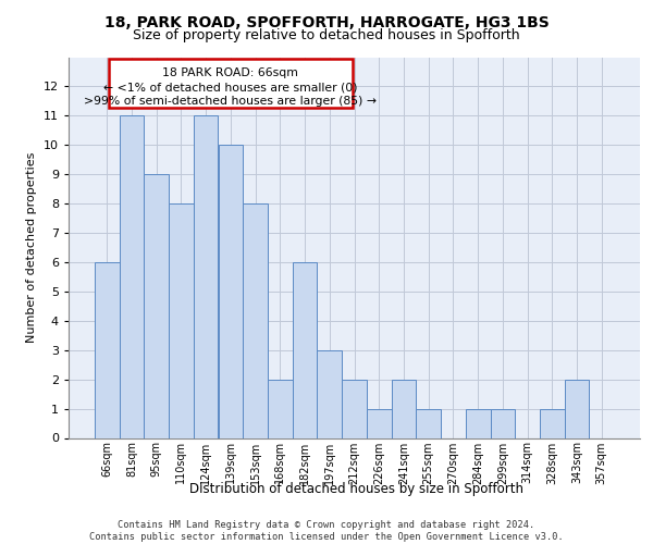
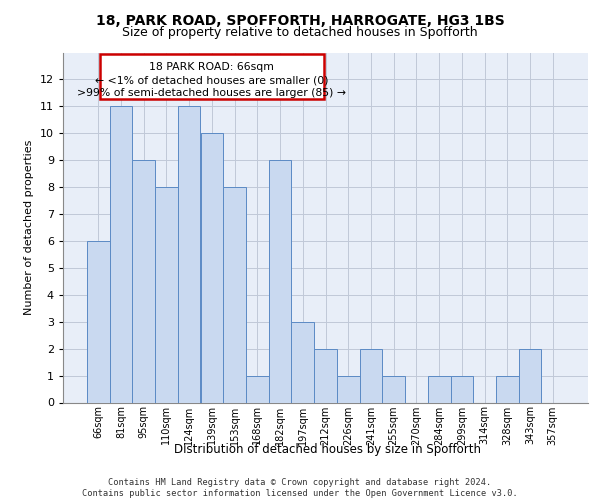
168sqm: 2 -> 1
182sqm: 6 -> 9
